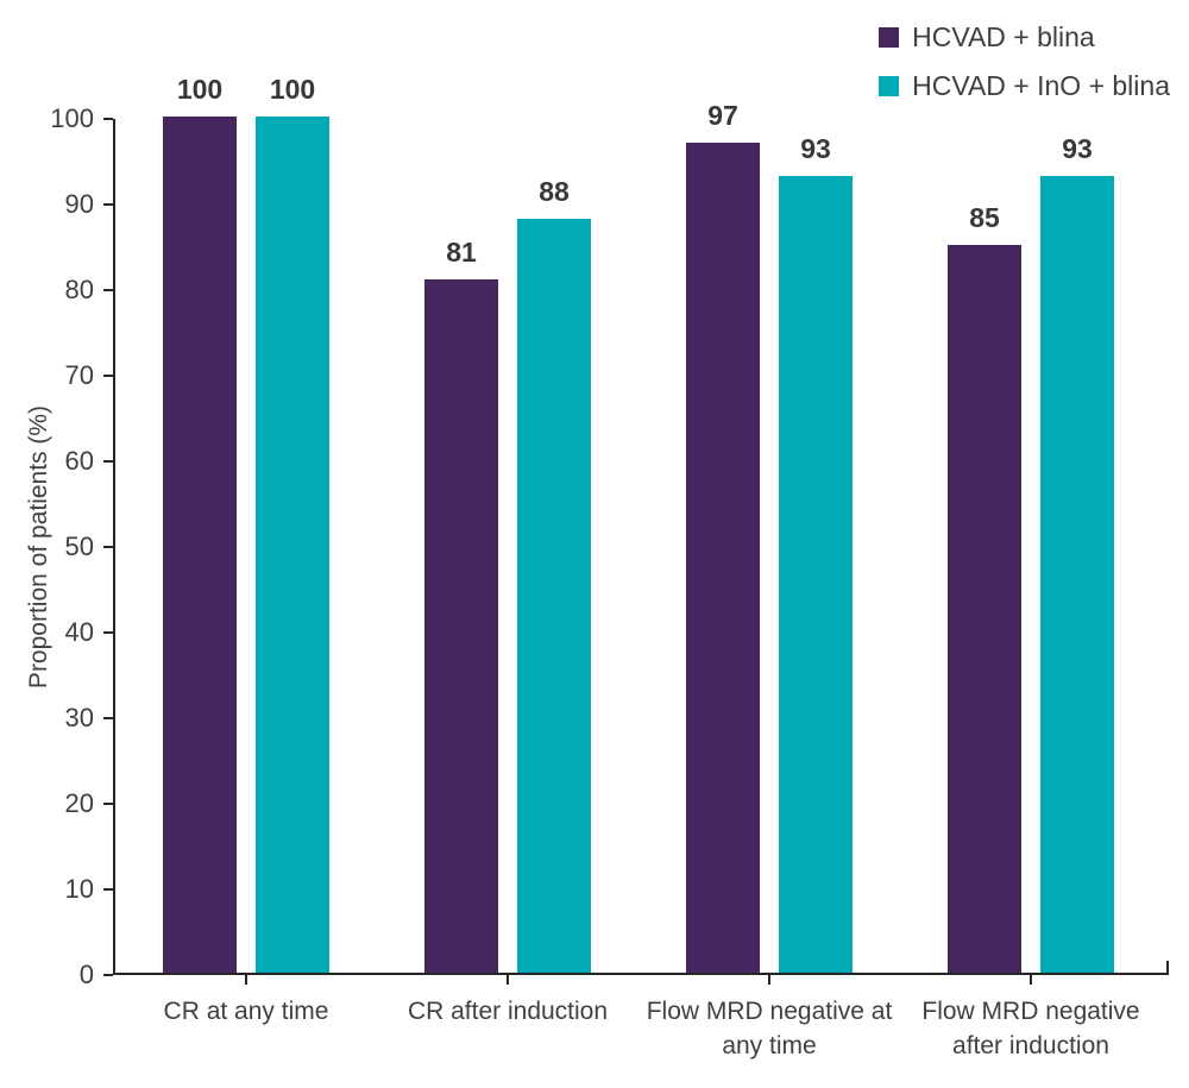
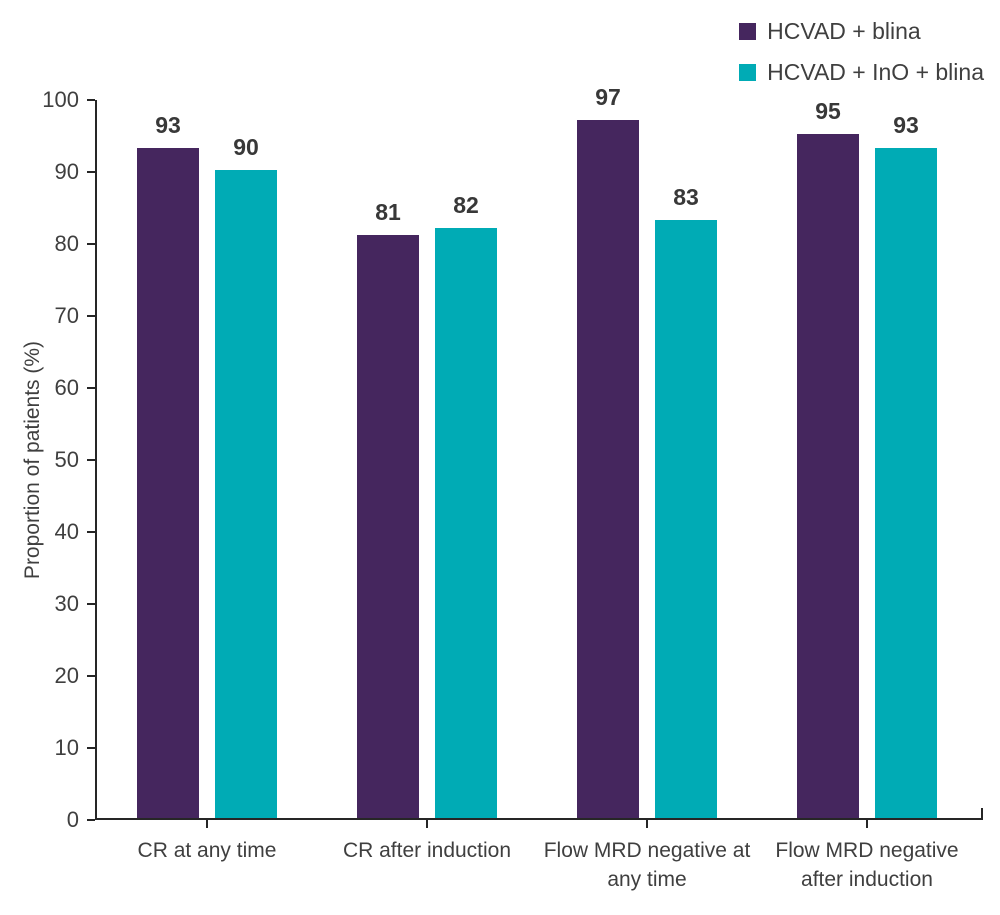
HCVAD + blina/CR at any time: 100 -> 93
HCVAD + InO + blina/CR at any time: 100 -> 90
HCVAD + InO + blina/CR after induction: 88 -> 82
HCVAD + InO + blina/Flow MRD negative at any time: 93 -> 83
HCVAD + blina/Flow MRD negative after induction: 85 -> 95
